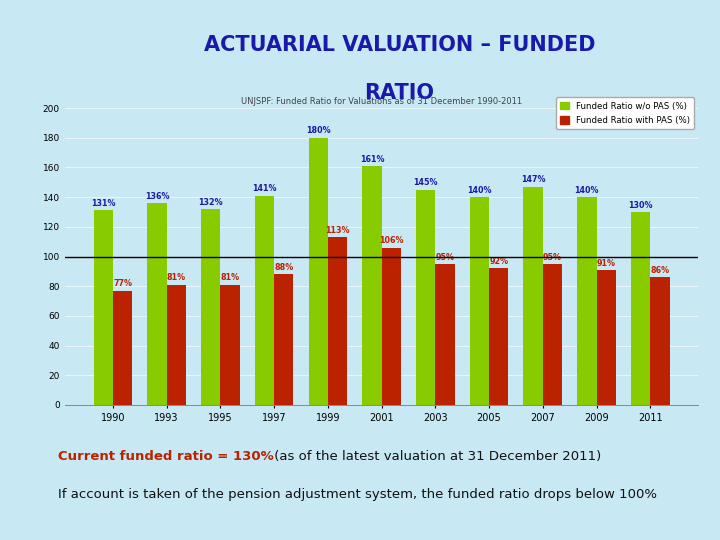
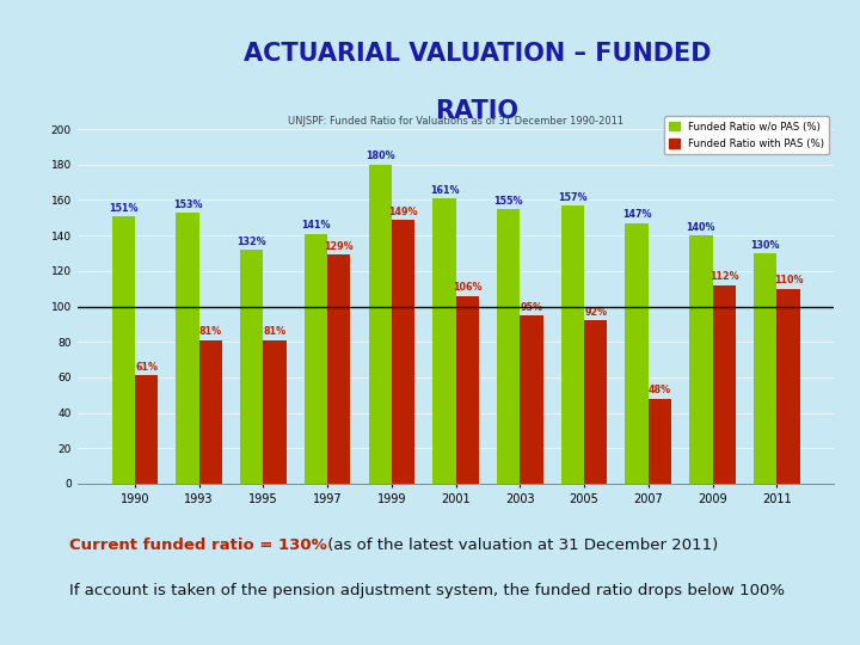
Funded Ratio w/o PAS (%)/1990: 131% -> 151%
Funded Ratio with PAS (%)/1990: 77% -> 61%
Funded Ratio w/o PAS (%)/1993: 136% -> 153%
Funded Ratio with PAS (%)/1997: 88% -> 129%
Funded Ratio with PAS (%)/1999: 113% -> 149%
Funded Ratio w/o PAS (%)/2003: 145% -> 155%
Funded Ratio w/o PAS (%)/2005: 140% -> 157%
Funded Ratio with PAS (%)/2007: 95% -> 48%
Funded Ratio with PAS (%)/2009: 91% -> 112%
Funded Ratio with PAS (%)/2011: 86% -> 110%
